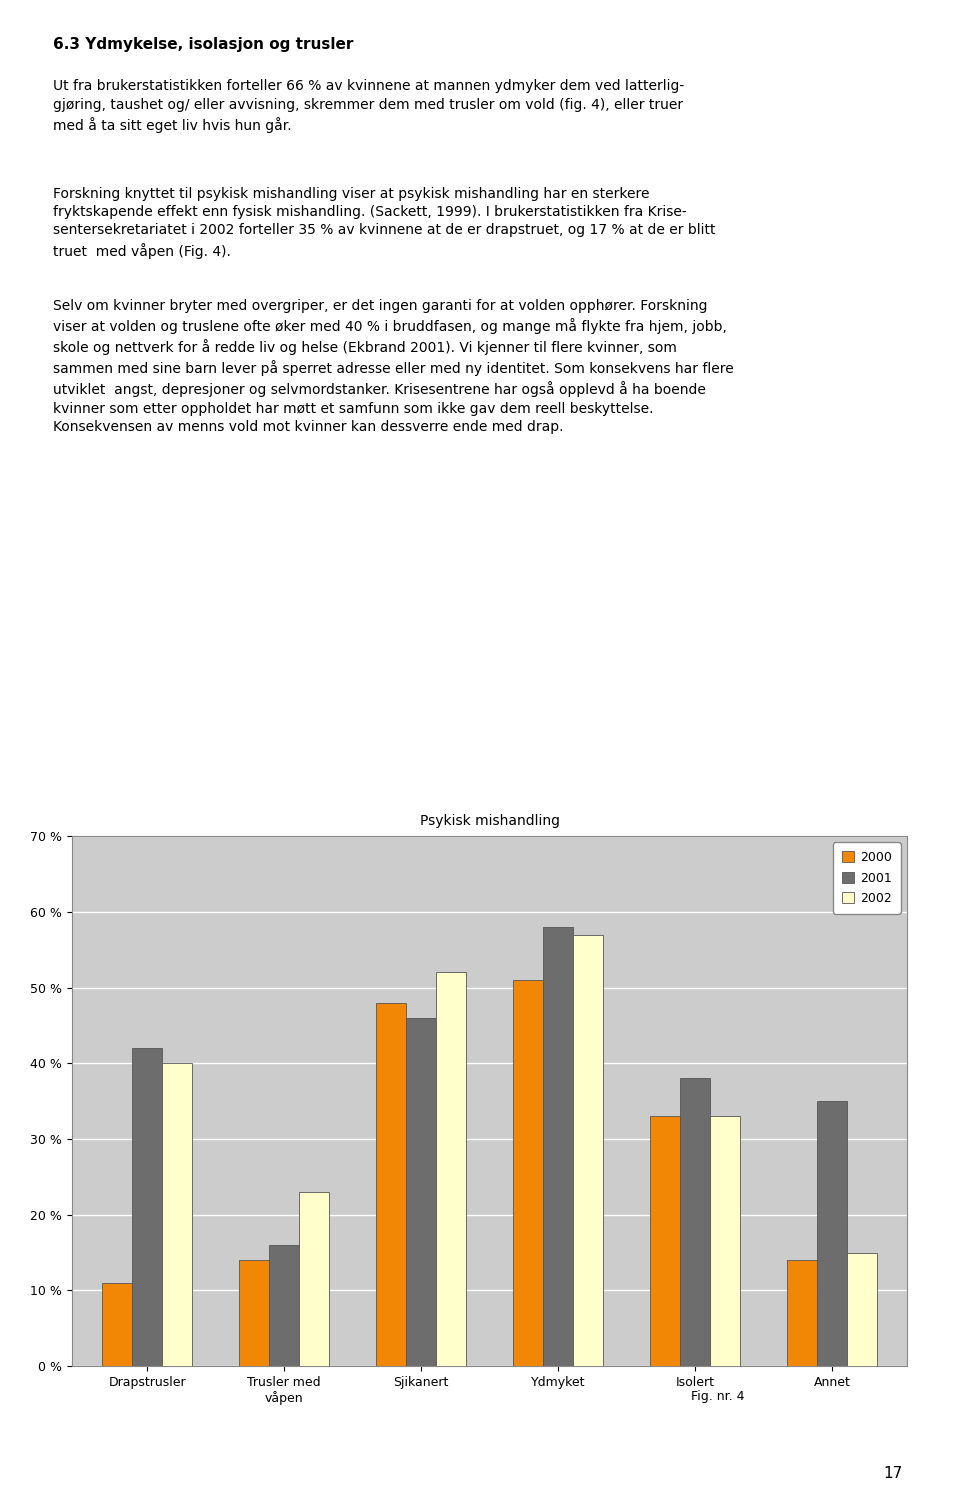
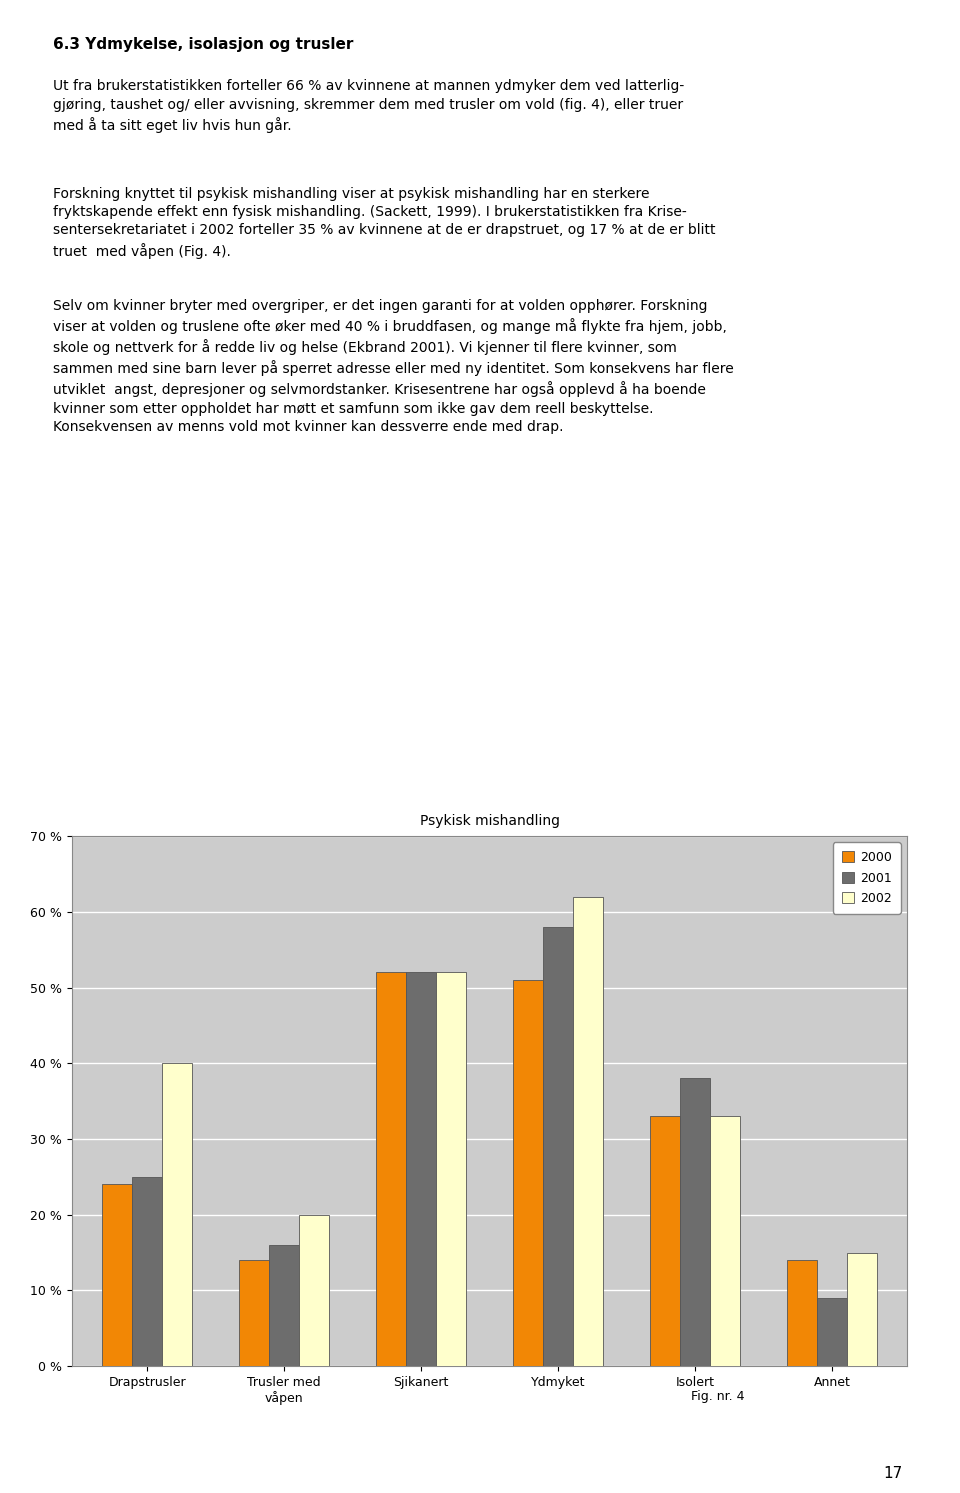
2000/Drapstrusler: 11 % -> 24 %
2001/Drapstrusler: 42 % -> 25 %
2002/Trusler med våpen: 23 % -> 20 %
2000/Sjikanert: 48 % -> 52 %
2001/Sjikanert: 46 % -> 52 %
2002/Ydmyket: 57 % -> 62 %
2001/Annet: 35 % -> 9 %
